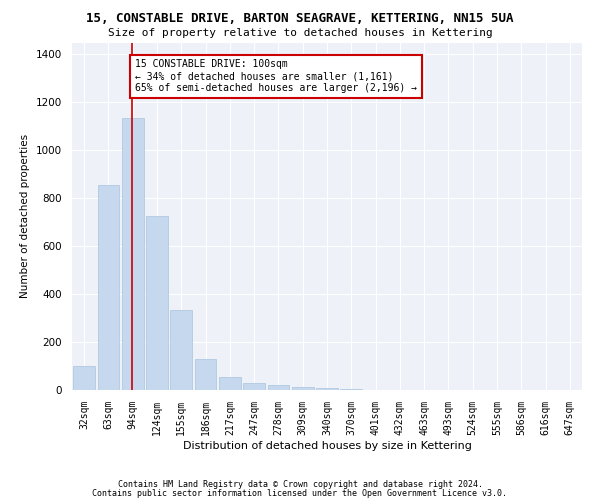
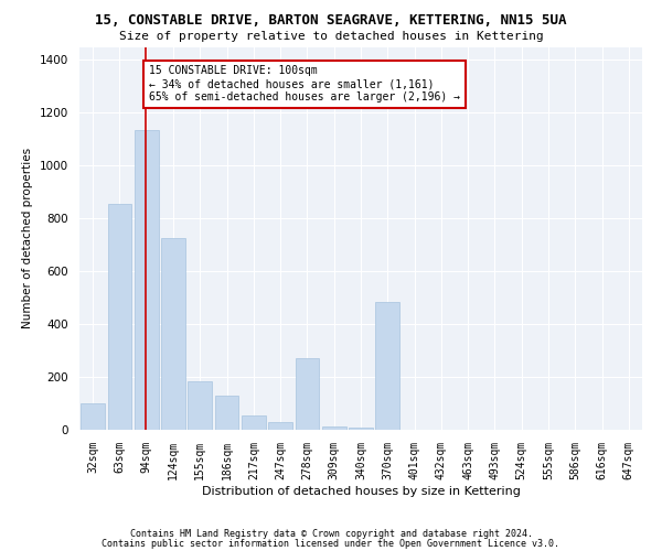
155sqm: 335 -> 185
278sqm: 20 -> 270
370sqm: 4 -> 485
